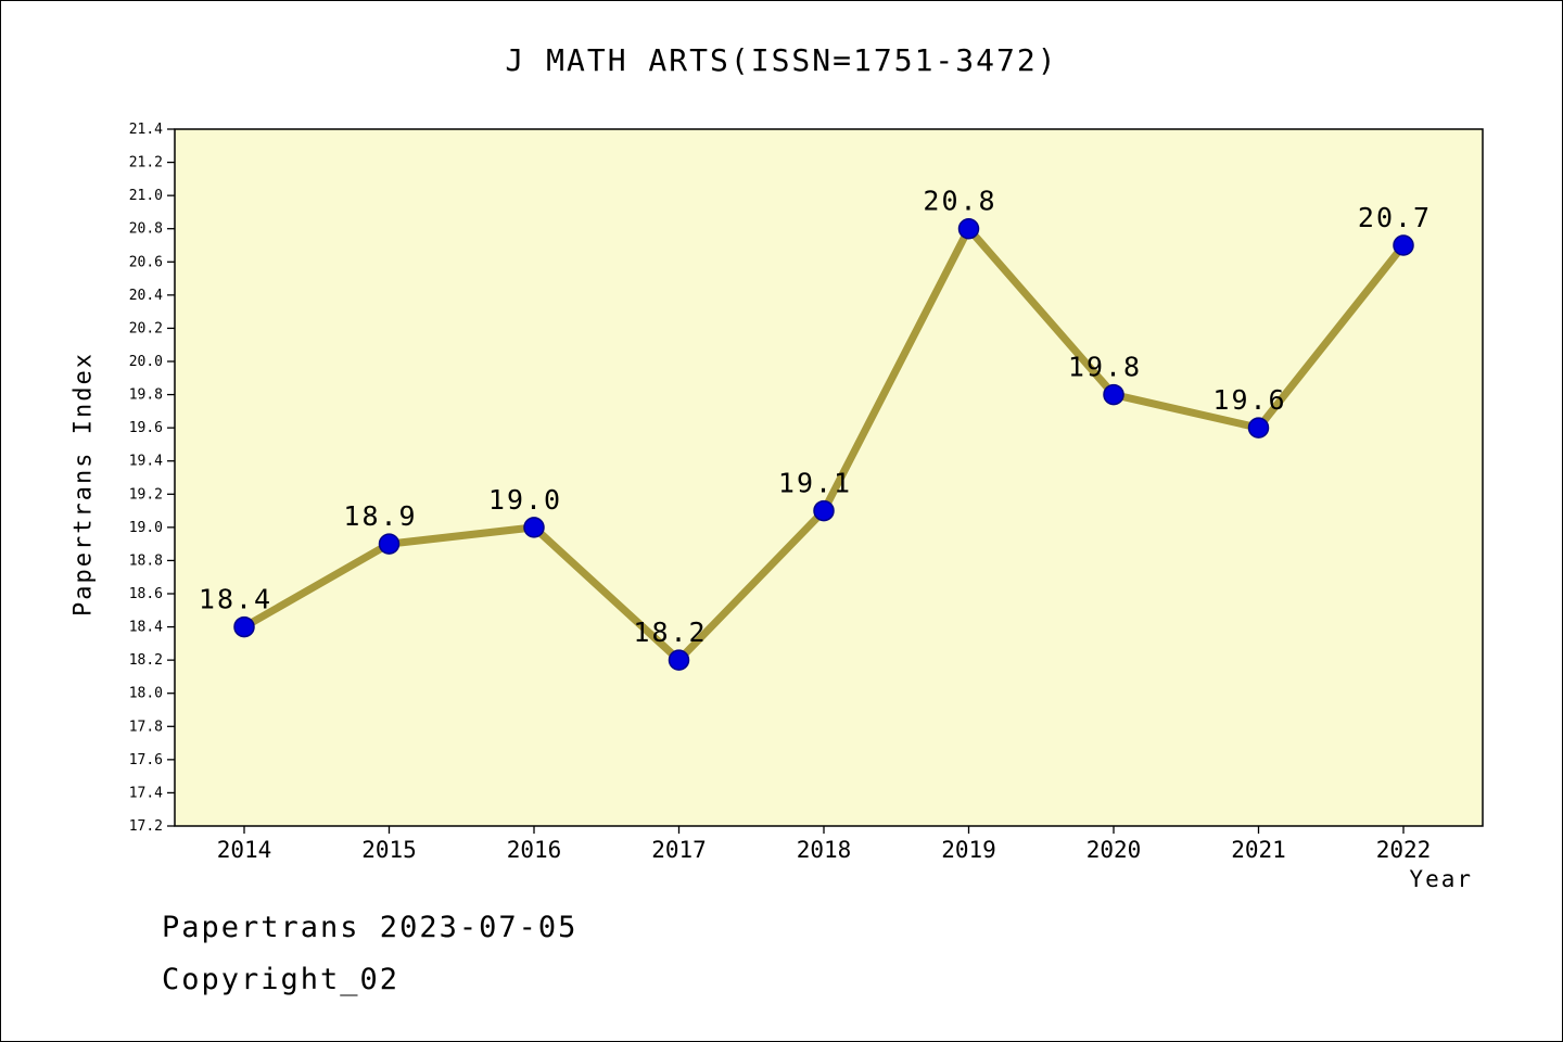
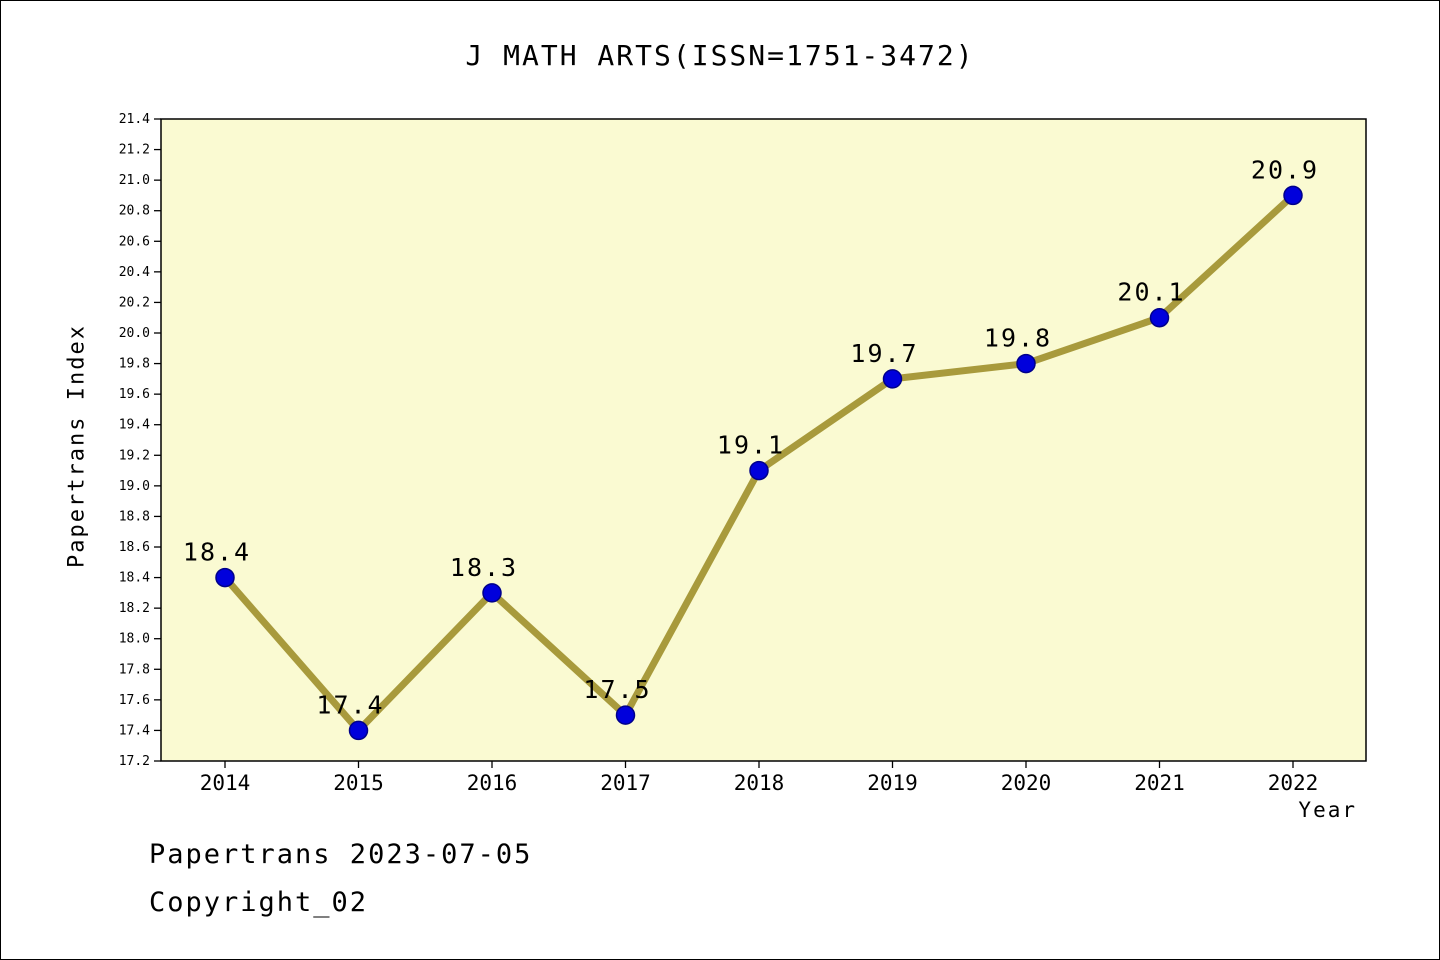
2015: 18.9 -> 17.4
2016: 19.0 -> 18.3
2017: 18.2 -> 17.5
2019: 20.8 -> 19.7
2021: 19.6 -> 20.1
2022: 20.7 -> 20.9
